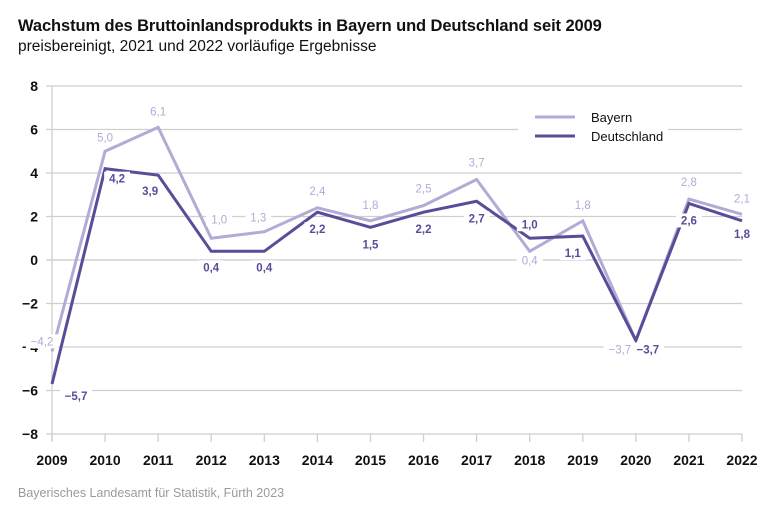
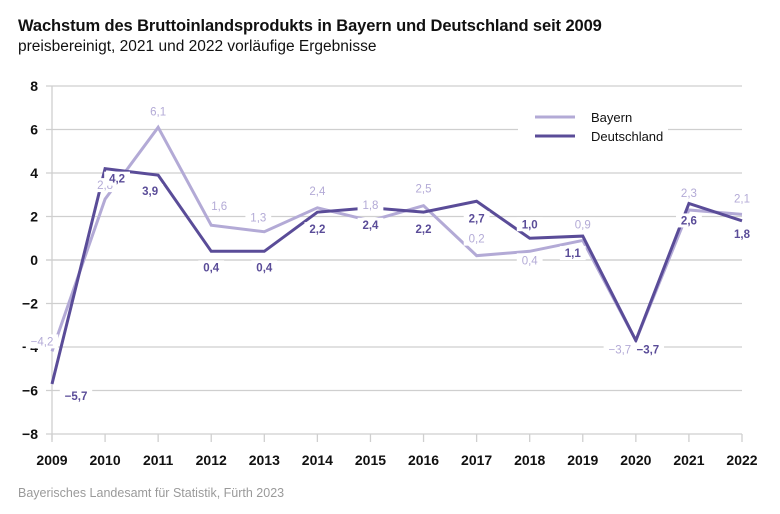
Bayern/2010: 5,0 -> 2,8
Bayern/2012: 1,0 -> 1,6
Deutschland/2015: 1,5 -> 2,4
Bayern/2017: 3,7 -> 0,2
Bayern/2019: 1,8 -> 0,9
Bayern/2021: 2,8 -> 2,3
